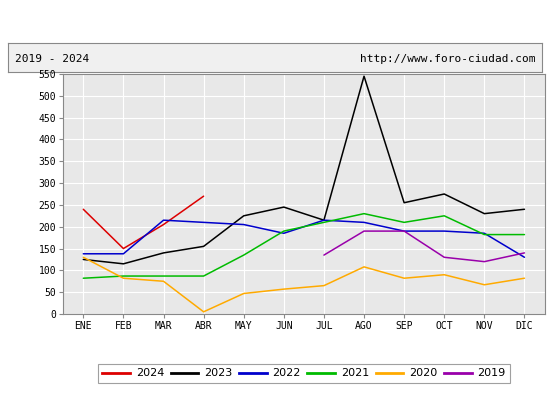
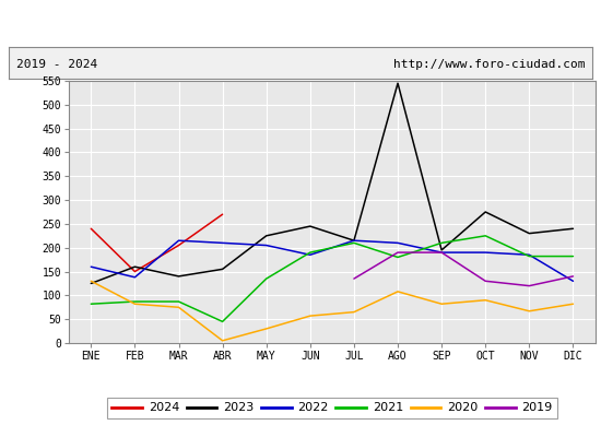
2022/ENE: 138 -> 160
2023/FEB: 115 -> 160
2021/ABR: 87 -> 45
2020/MAY: 47 -> 30
2021/AGO: 230 -> 180
2023/SEP: 255 -> 195
